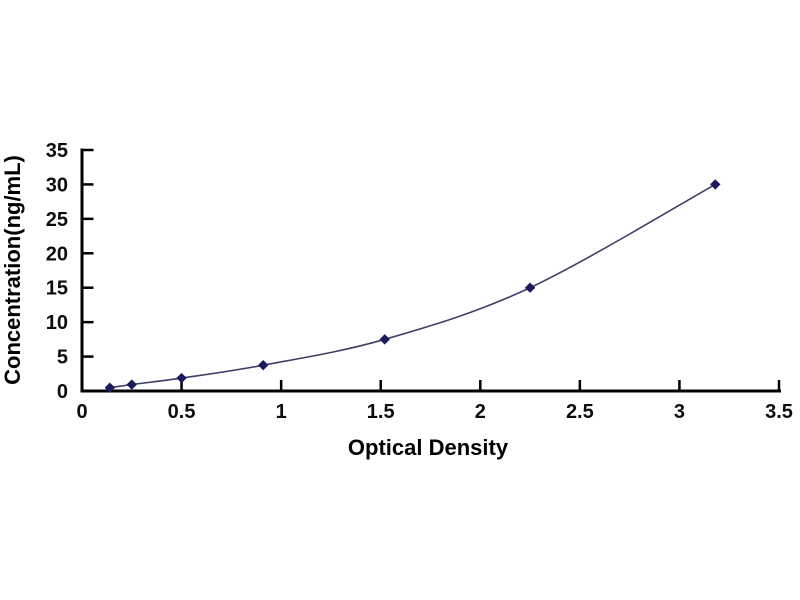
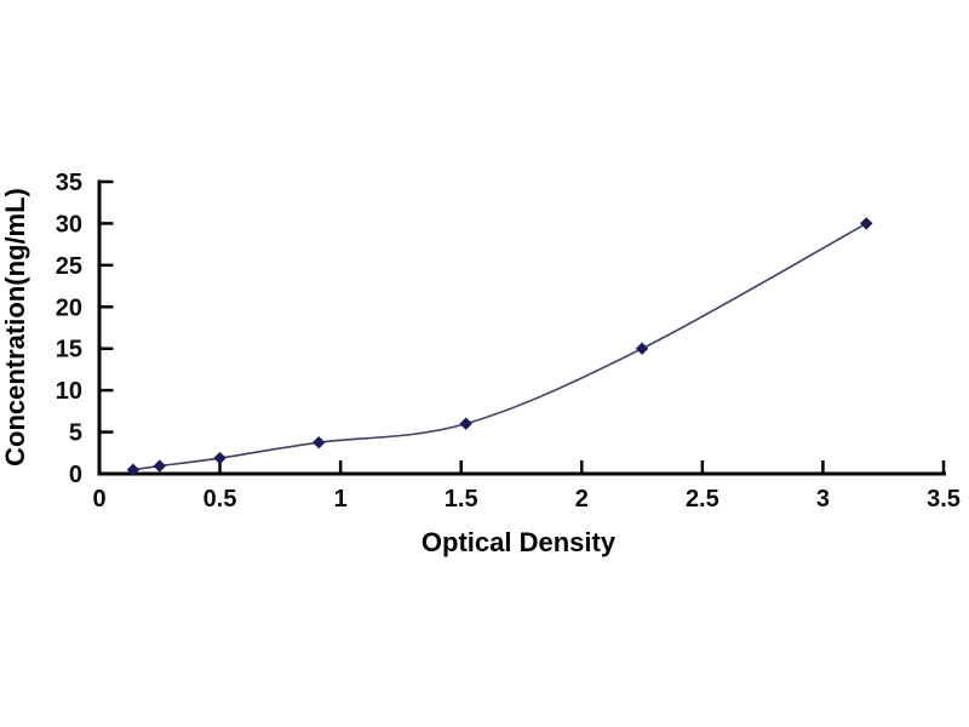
1.52: 8 -> 6
